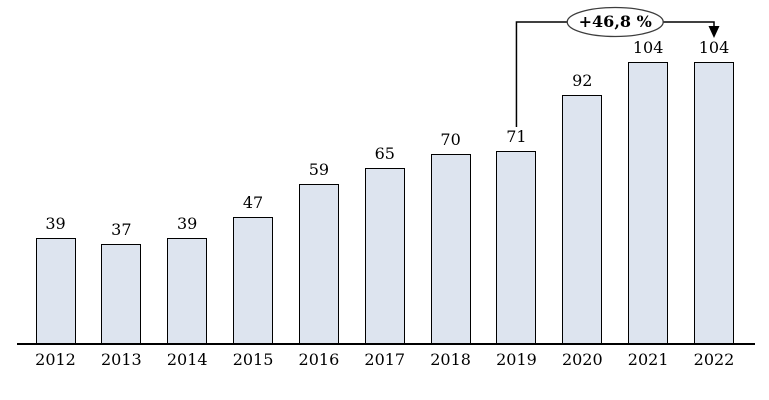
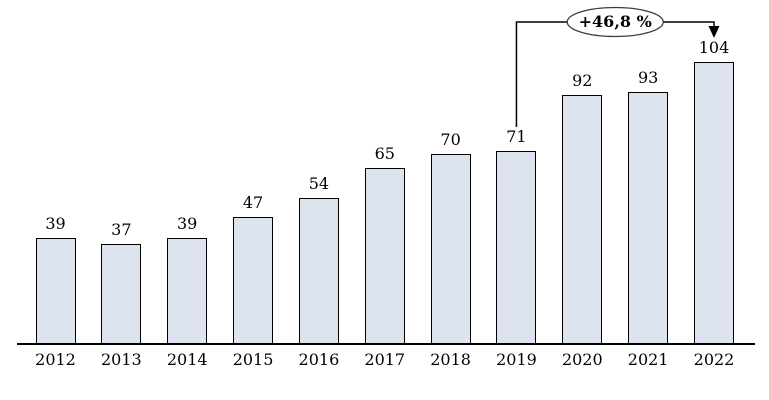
2016: 59 -> 54
2021: 104 -> 93
